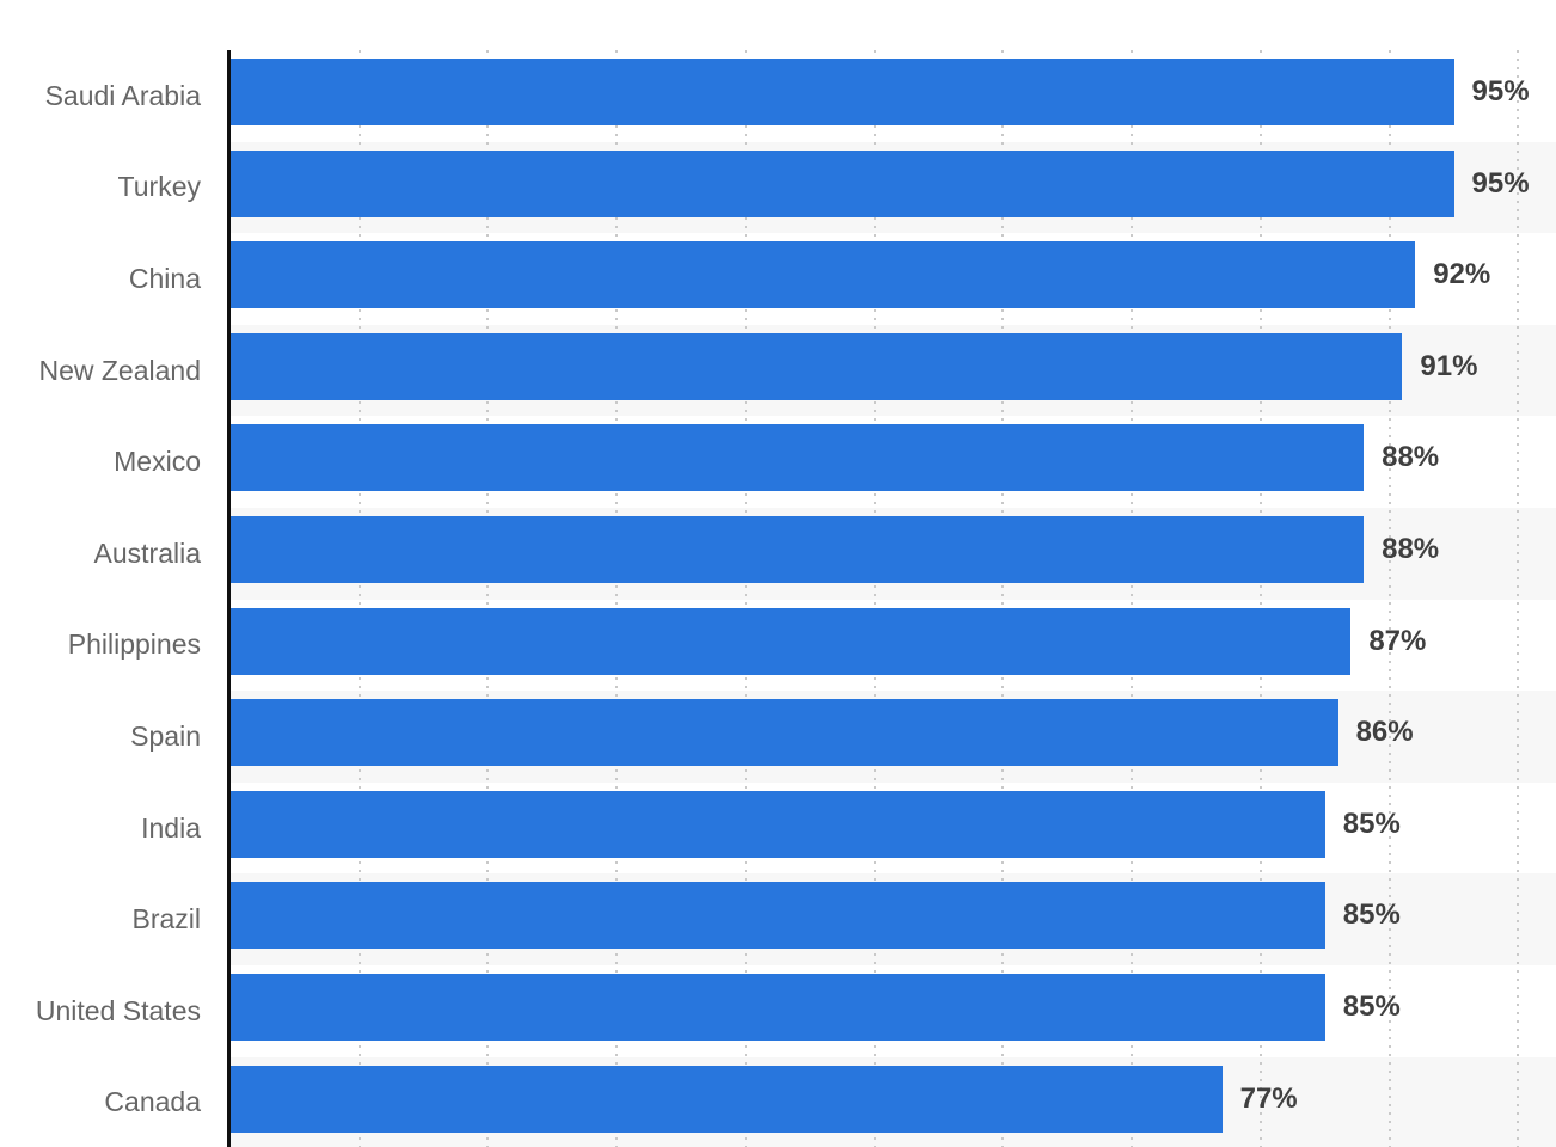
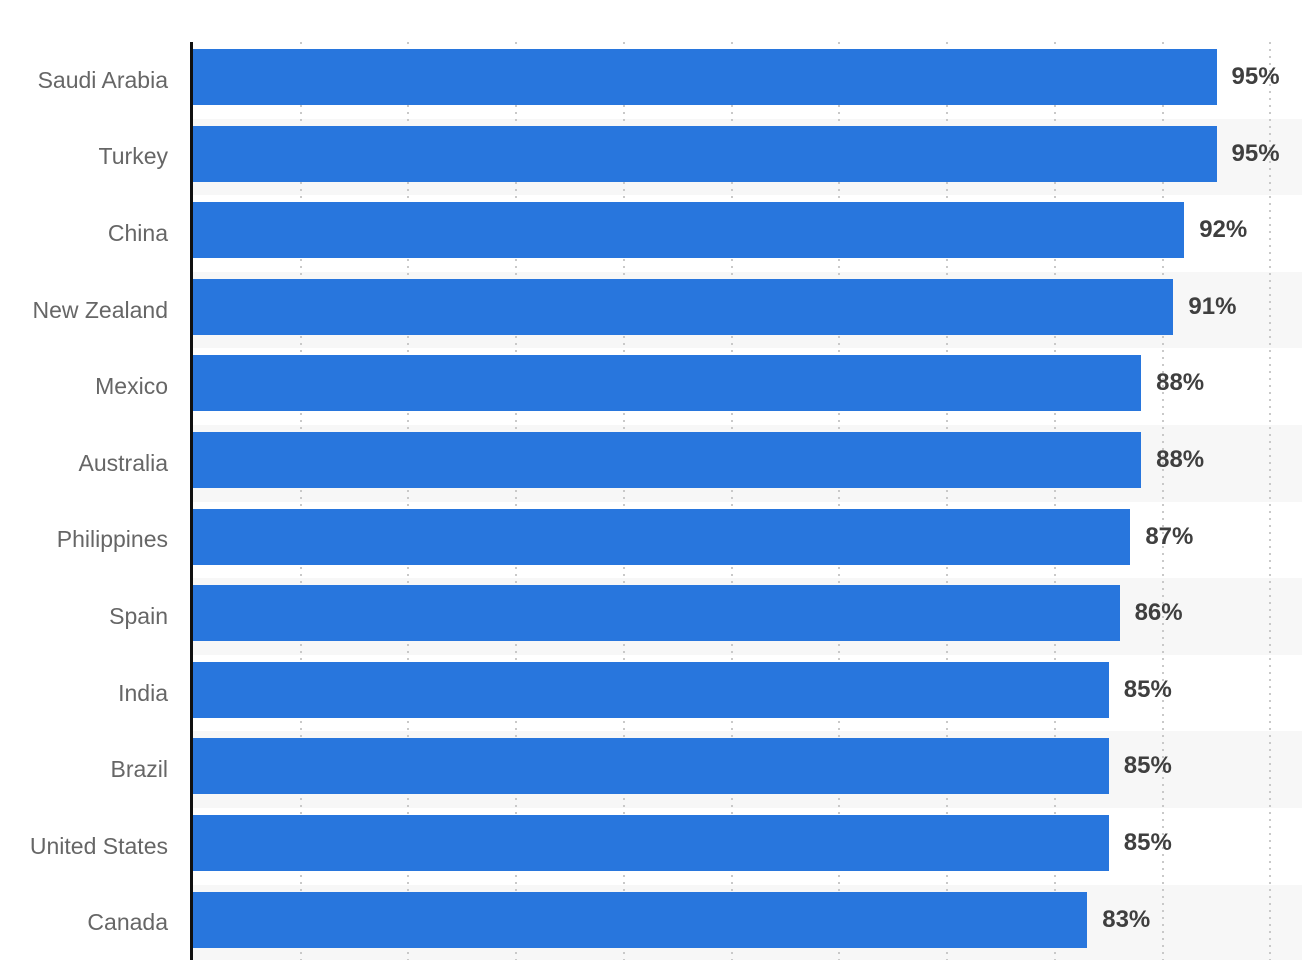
Canada: 77% -> 83%
